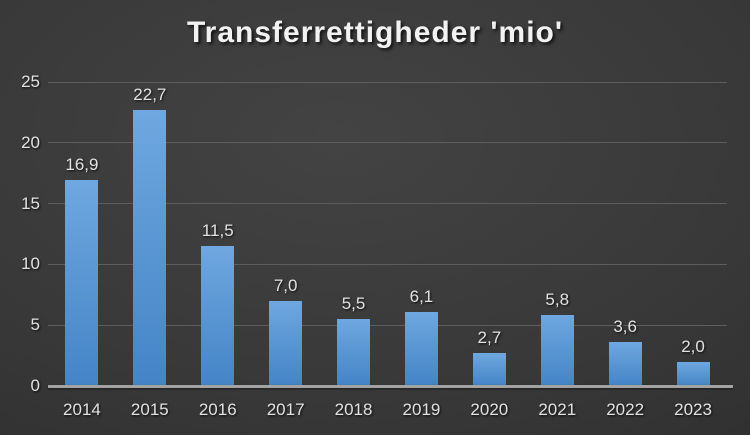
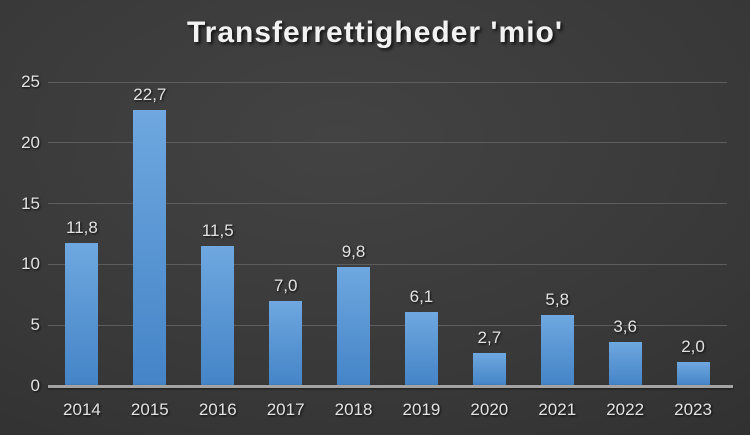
2014: 16,9 -> 11,8
2018: 5,5 -> 9,8
